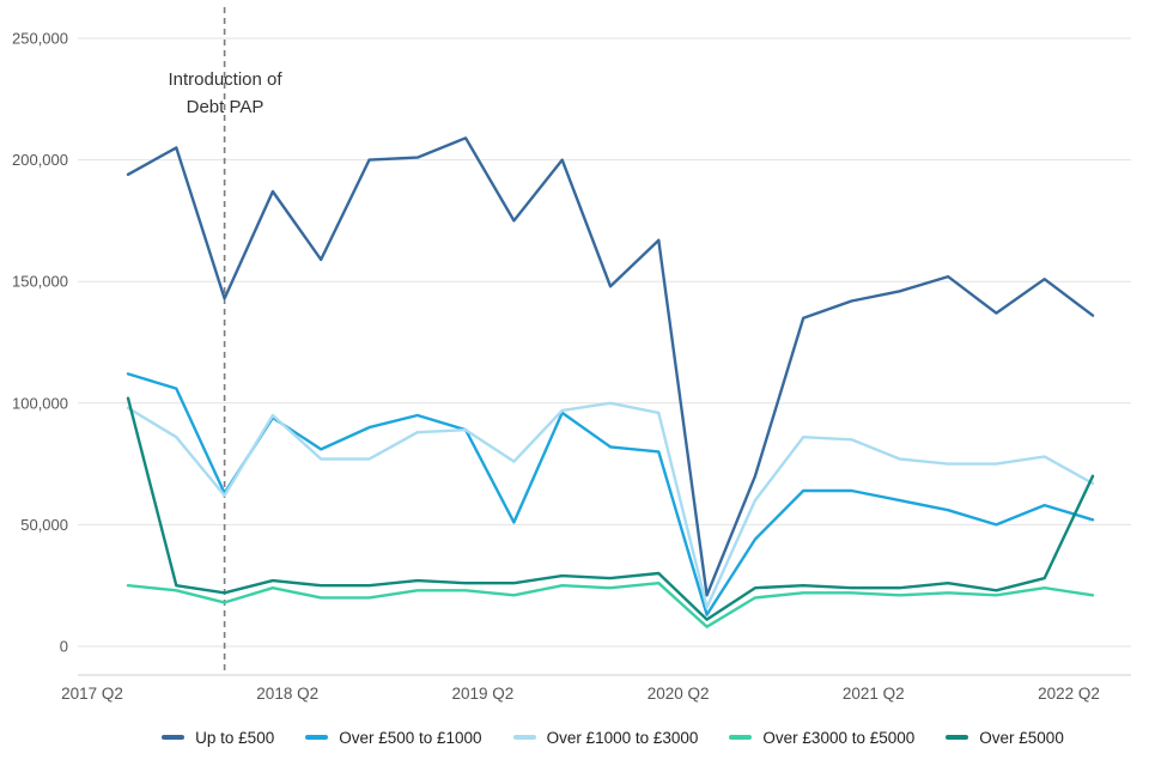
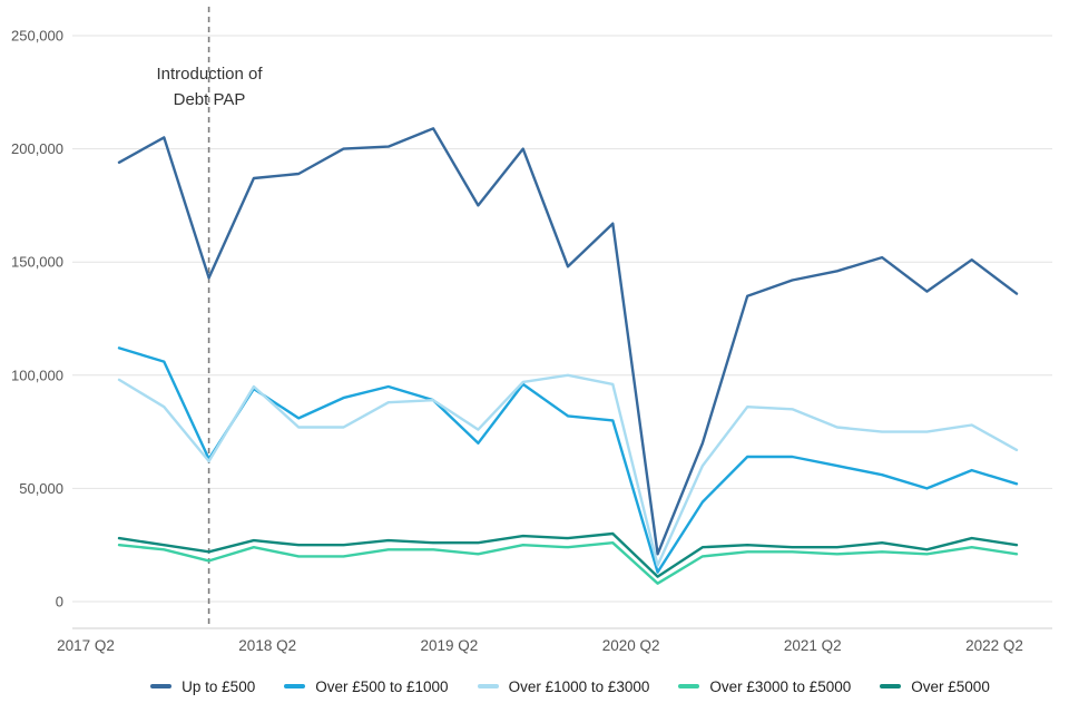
Over £5000/2017 Q2: 102000 -> 28000
Up to £500/2018 Q2: 159000 -> 189000
Over £500 to £1000/2019 Q2: 51000 -> 70000
Over £5000/2022 Q2: 70000 -> 25000
